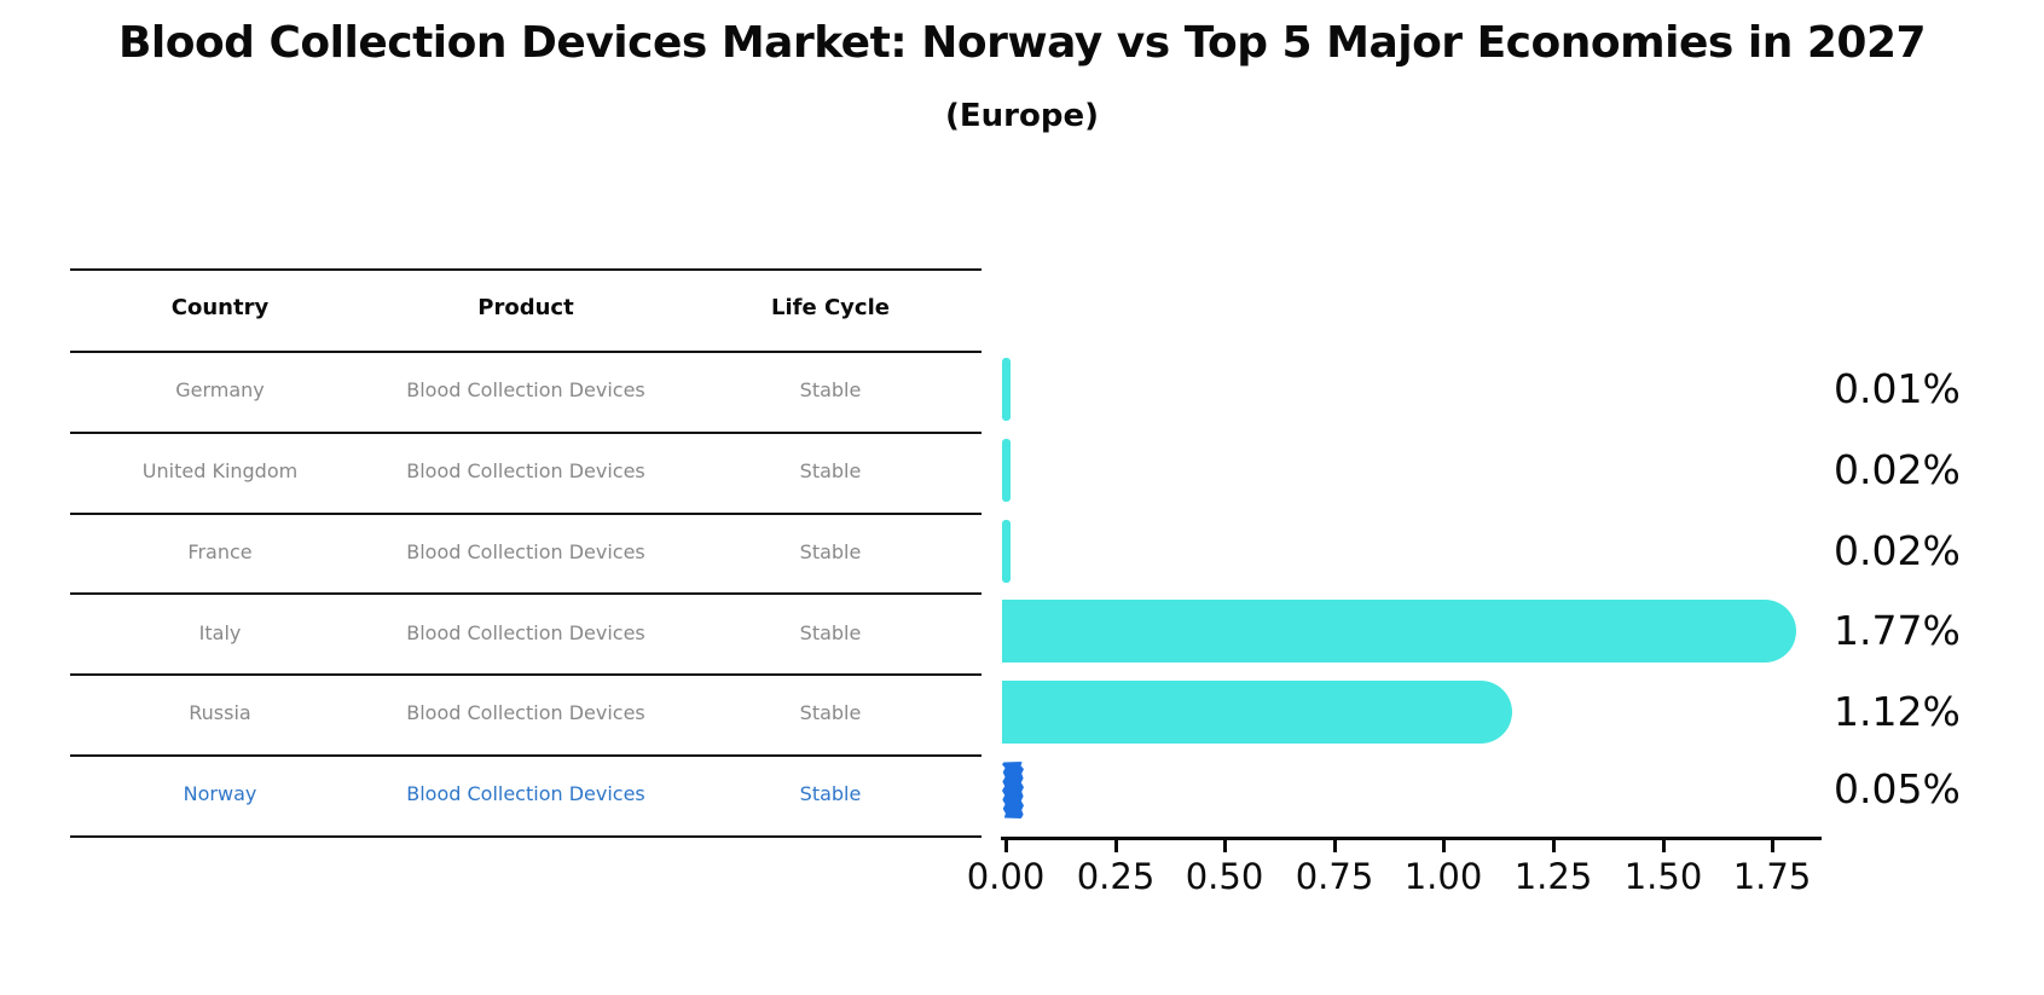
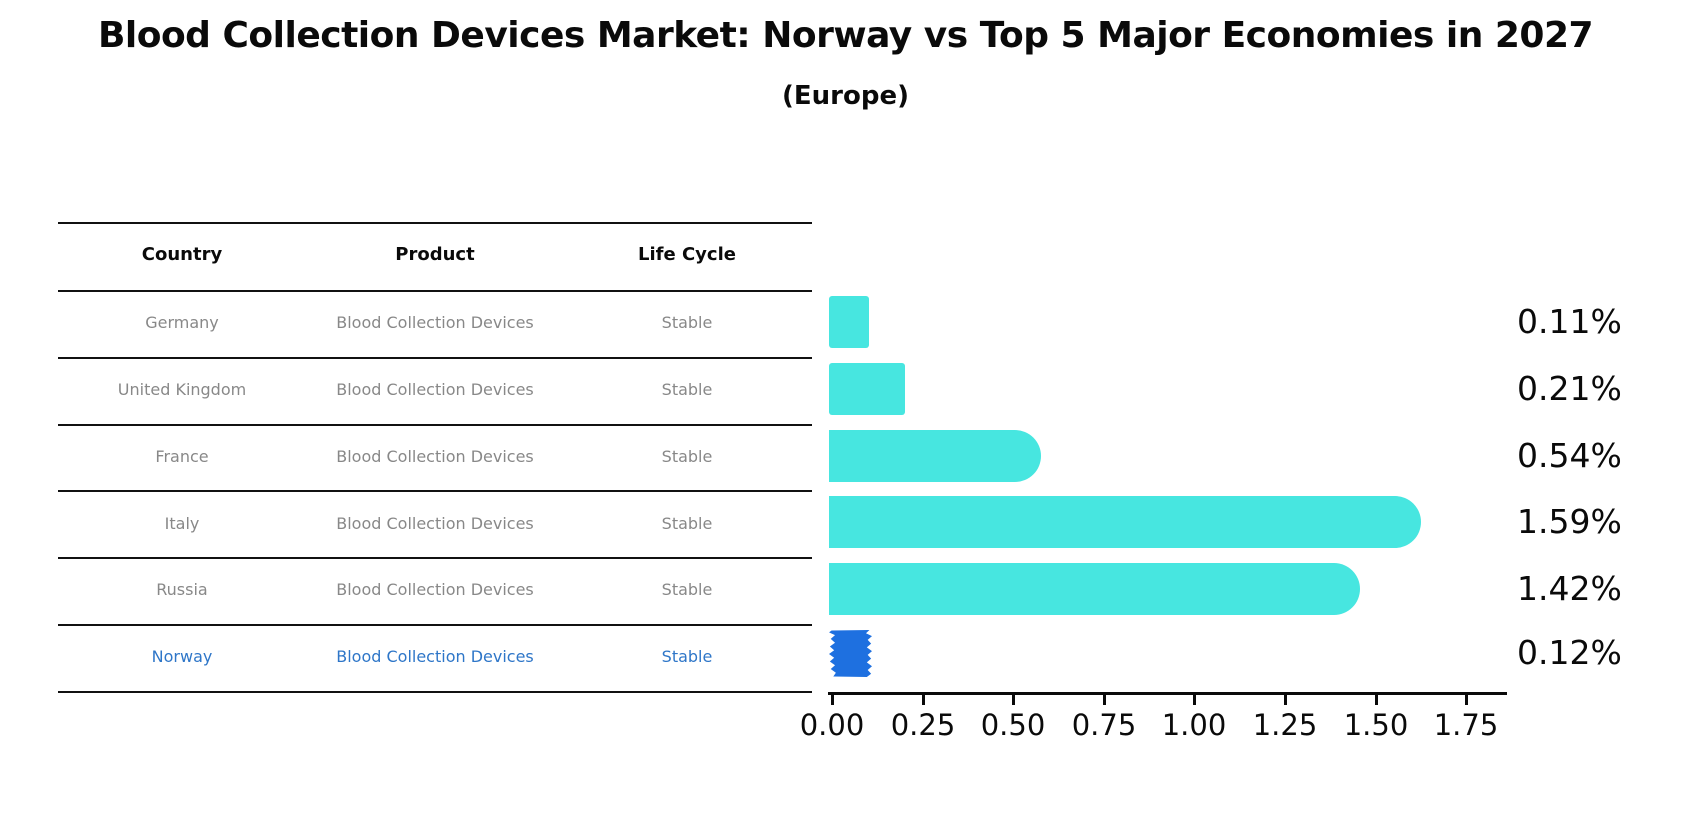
Germany: 0.01% -> 0.11%
United Kingdom: 0.02% -> 0.21%
France: 0.02% -> 0.54%
Italy: 1.77% -> 1.59%
Russia: 1.12% -> 1.42%
Norway: 0.05% -> 0.12%
